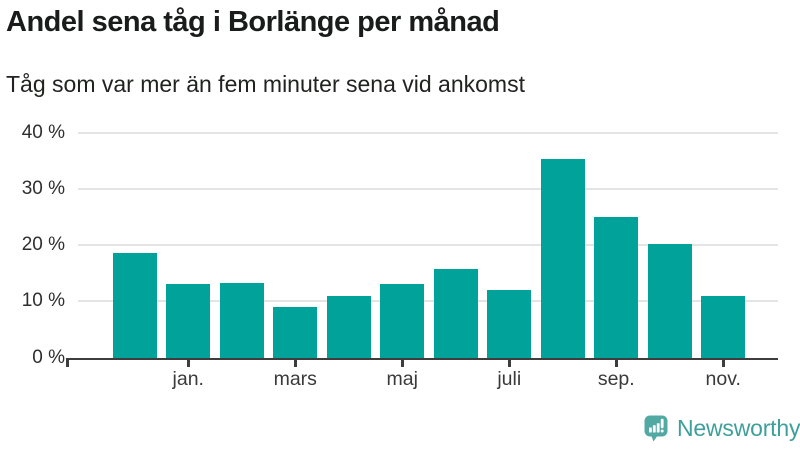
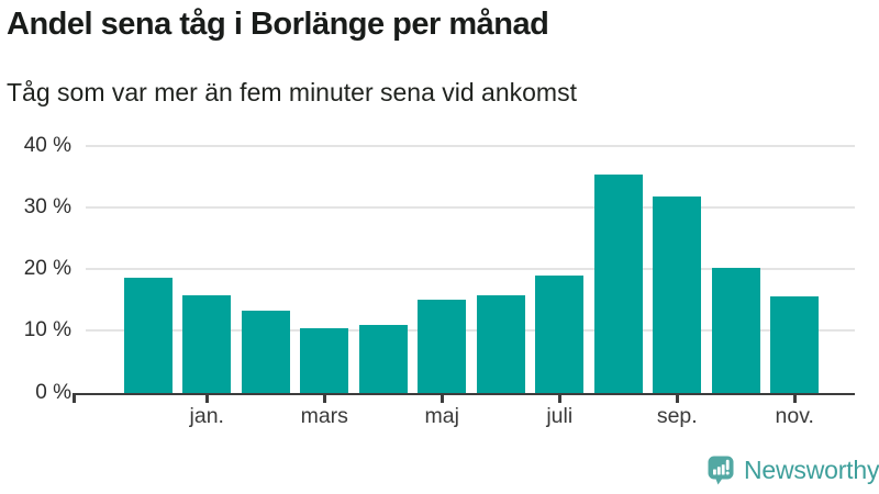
jan.: 13% -> 16%
mars: 9% -> 10%
maj: 13% -> 15%
juli: 12% -> 19%
sep.: 25% -> 32%
nov.: 11% -> 16%
